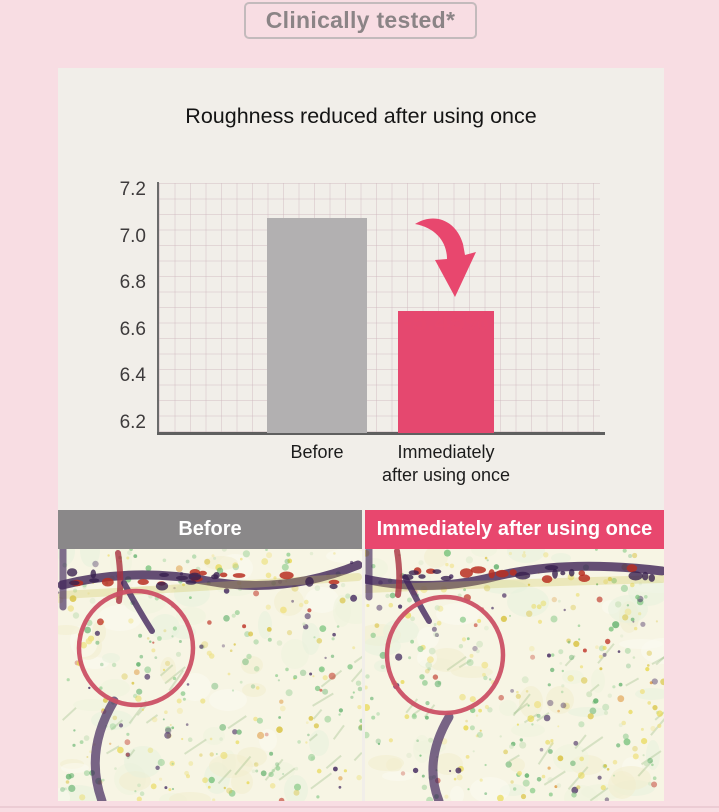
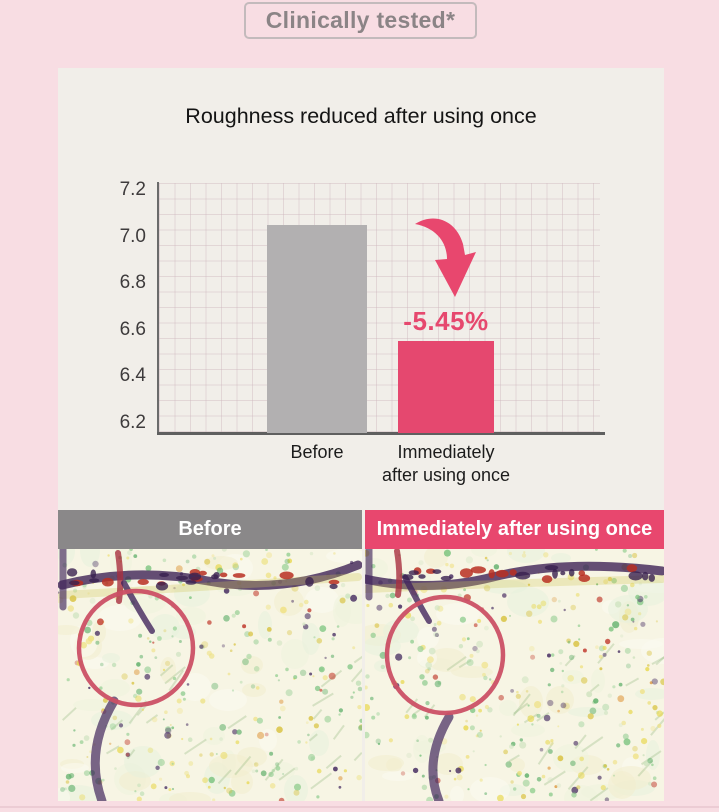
Before: 7.08 -> 7.05
Immediately after using once: 6.68 -> 6.55
